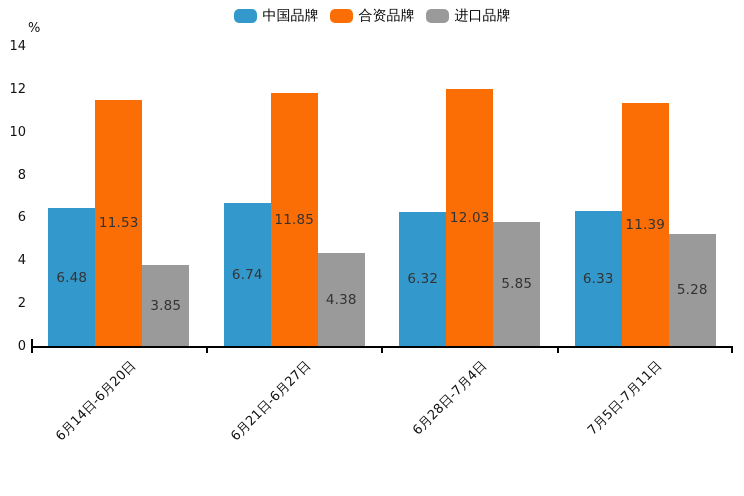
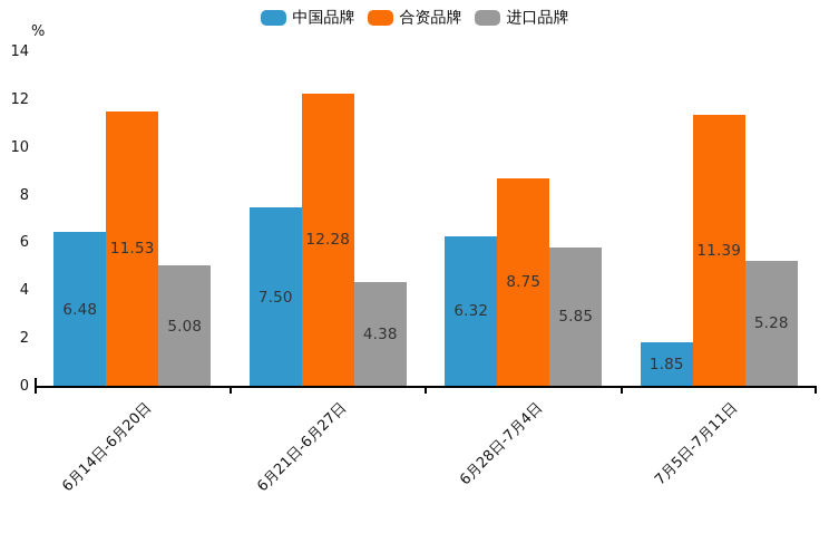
进口品牌/6月14日-6月20日: 3.85 -> 5.08
中国品牌/6月21日-6月27日: 6.74 -> 7.50
合资品牌/6月21日-6月27日: 11.85 -> 12.28
合资品牌/6月28日-7月4日: 12.03 -> 8.75
中国品牌/7月5日-7月11日: 6.33 -> 1.85
